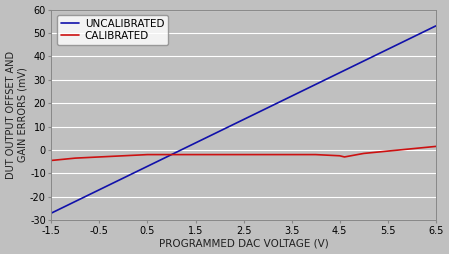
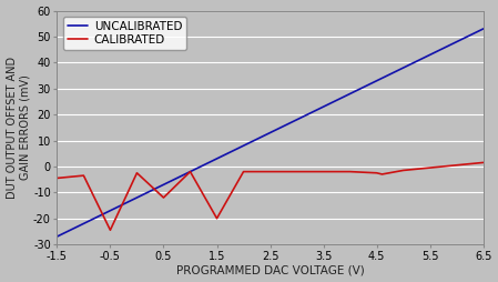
-0.5: -3.0 -> -24.5
0.5: -2.0 -> -12.0
1.5: -2.0 -> -20.0
